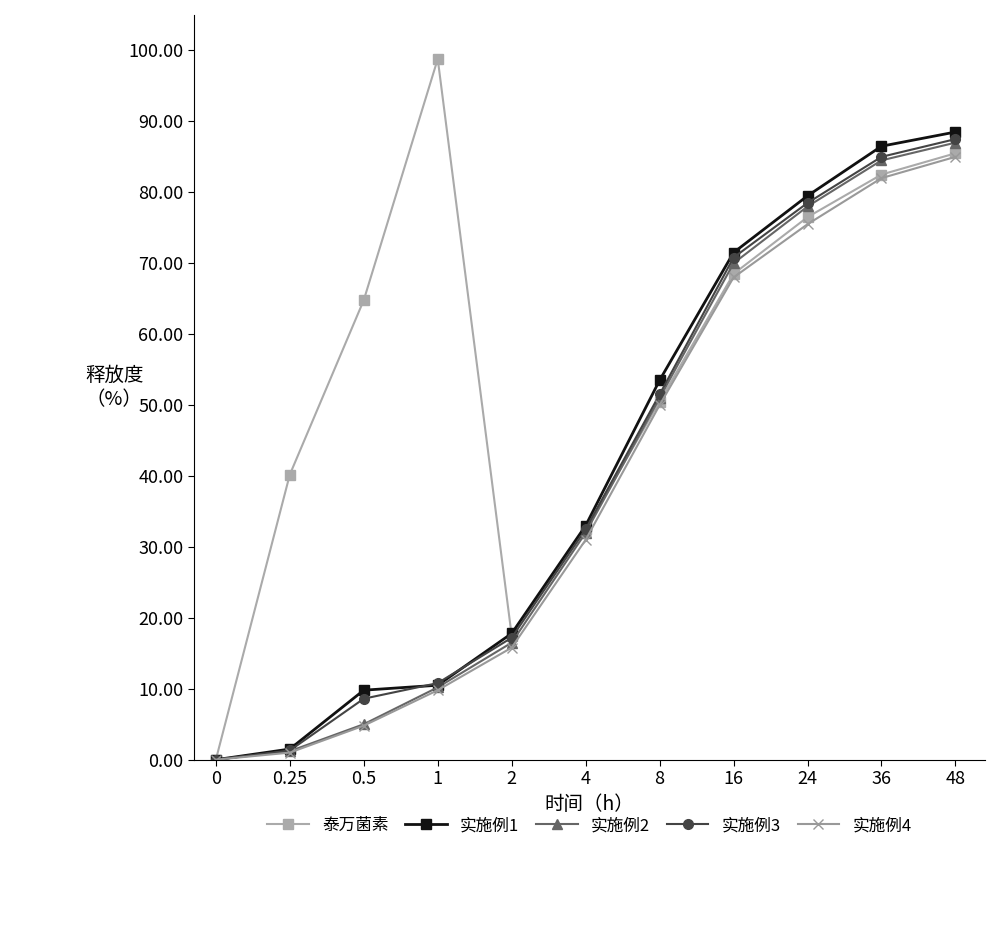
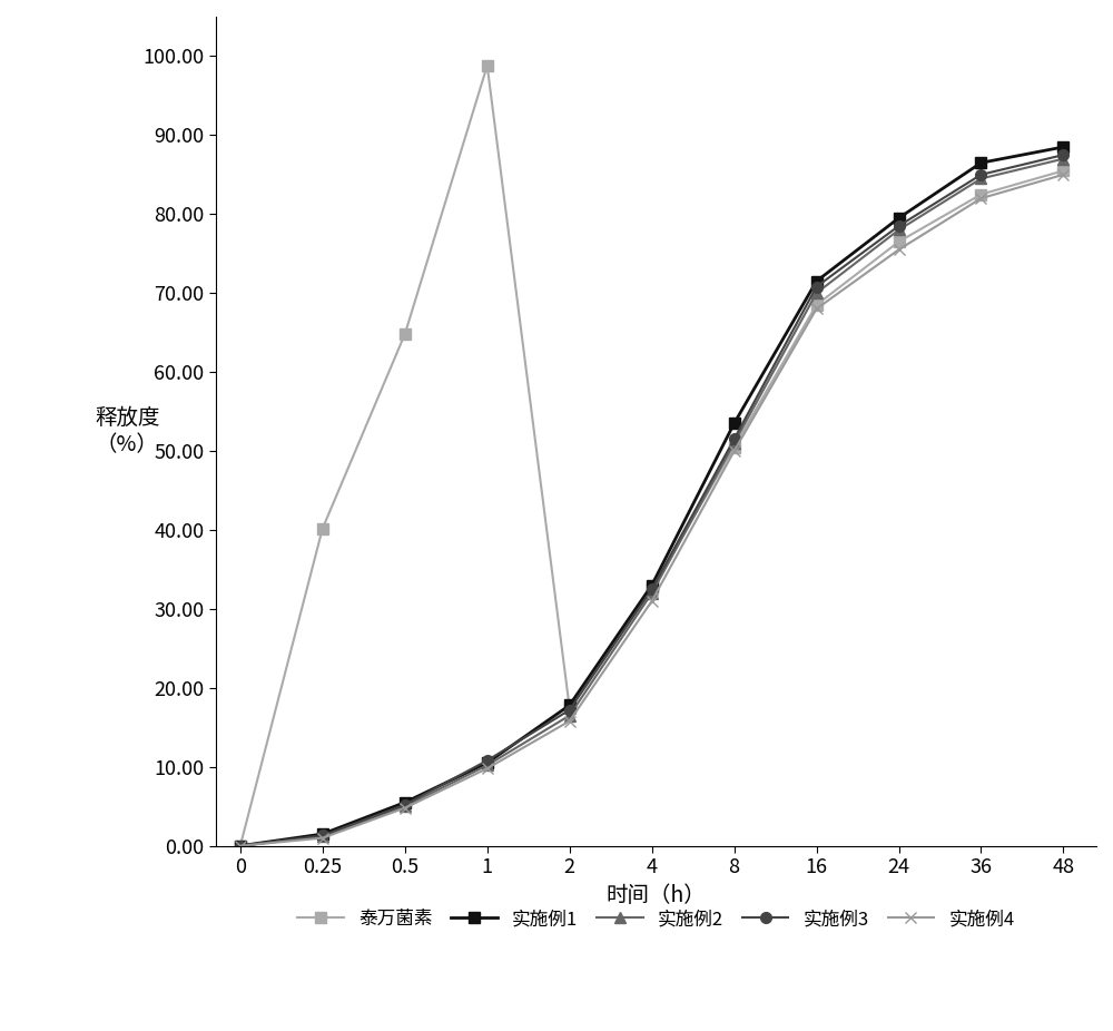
实施例1/0.5: 9.8 -> 5.5
实施例3/0.5: 8.6 -> 5.2
